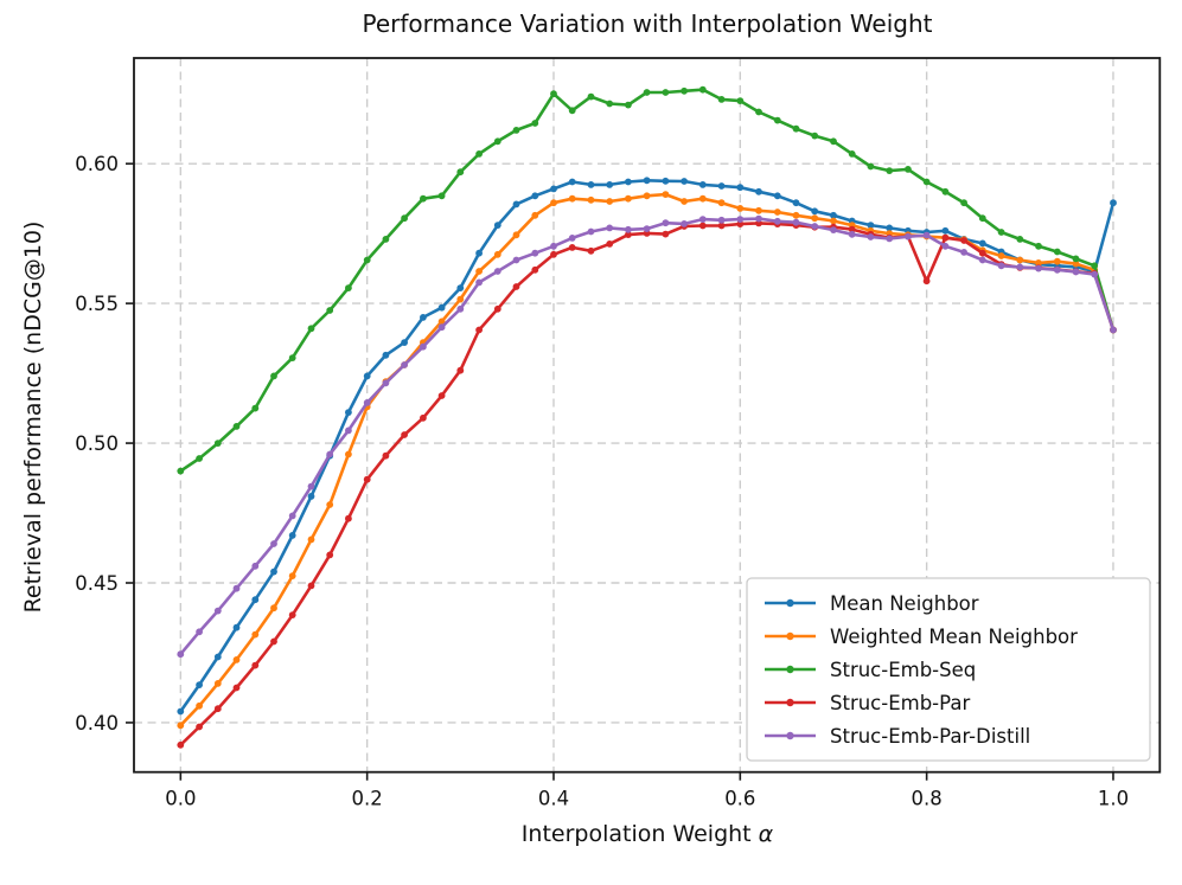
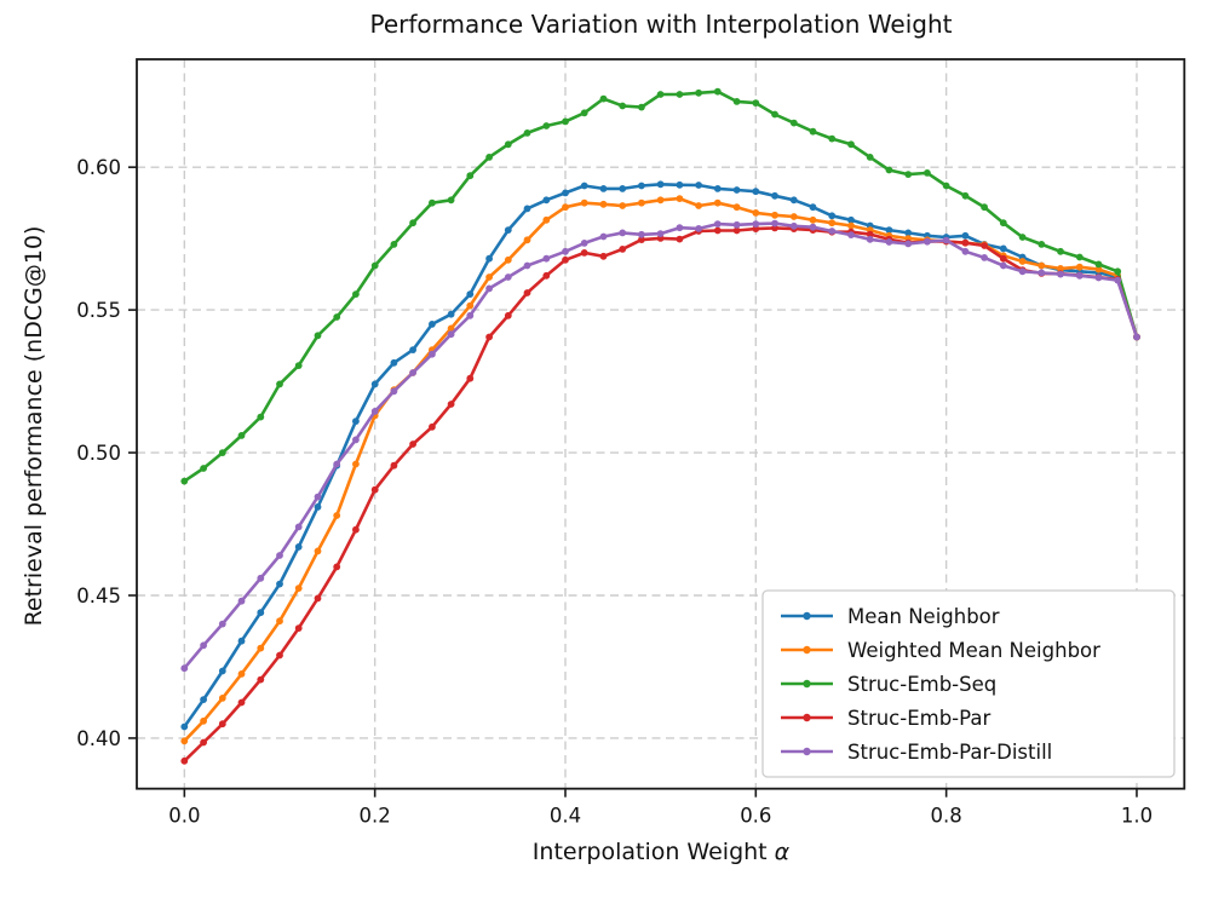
Struc-Emb-Seq/0.4: 0.625 -> 0.616
Struc-Emb-Par/0.8: 0.558 -> 0.574
Mean Neighbor/1.0: 0.586 -> 0.540
